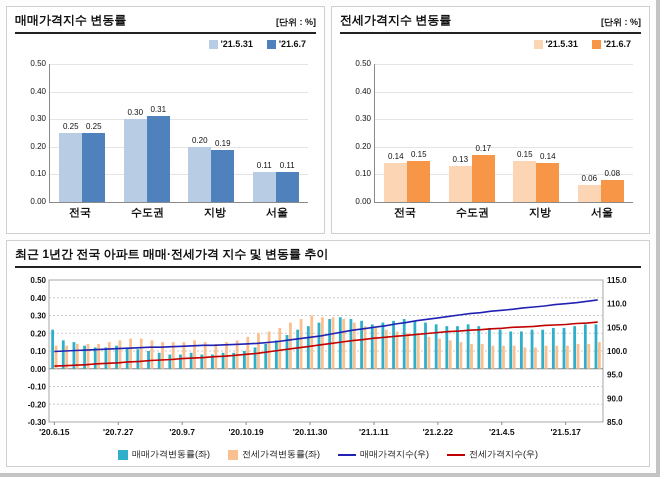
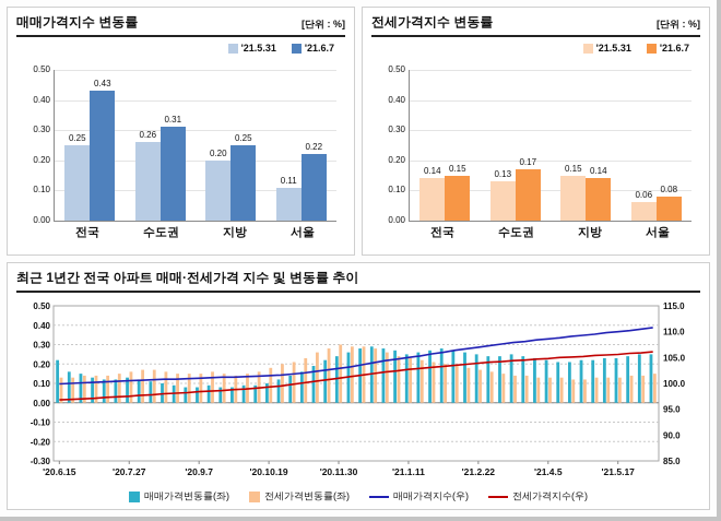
매매가격지수 변동률/'21.6.7/전국: 0.25 -> 0.43
매매가격지수 변동률/'21.5.31/수도권: 0.30 -> 0.26
매매가격지수 변동률/'21.6.7/지방: 0.19 -> 0.25
매매가격지수 변동률/'21.6.7/서울: 0.11 -> 0.22
